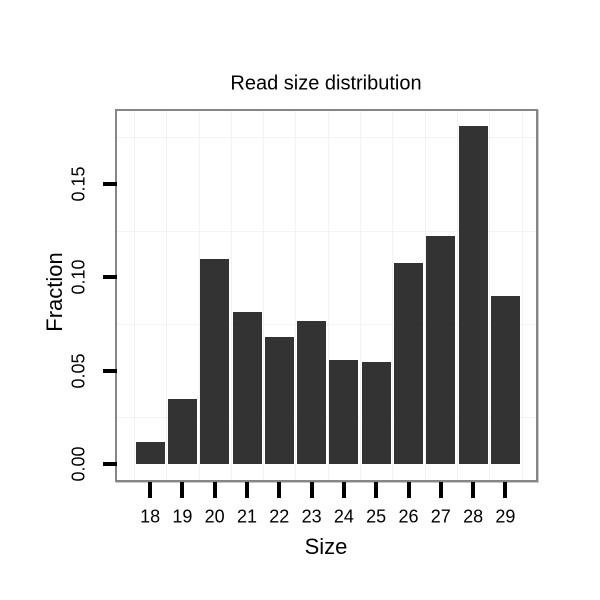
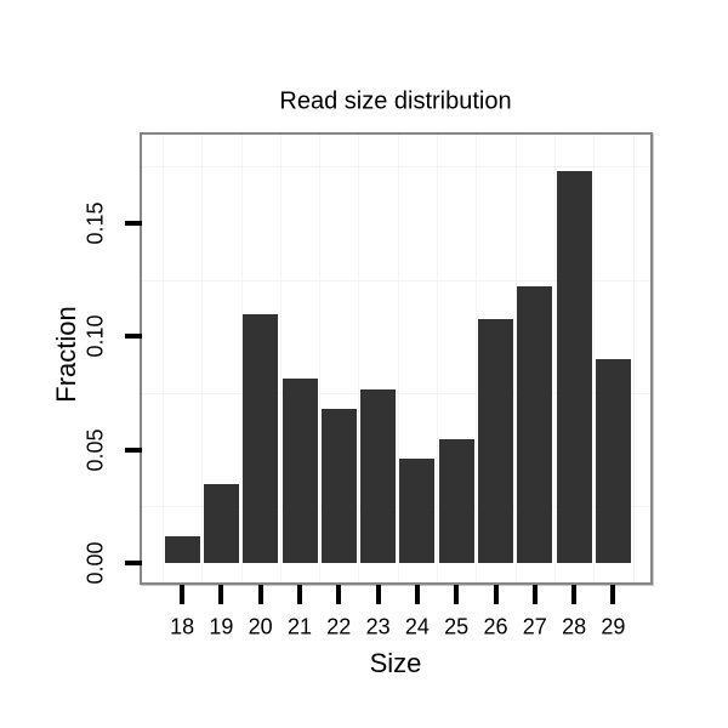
24: 0.056 -> 0.046
28: 0.181 -> 0.173
